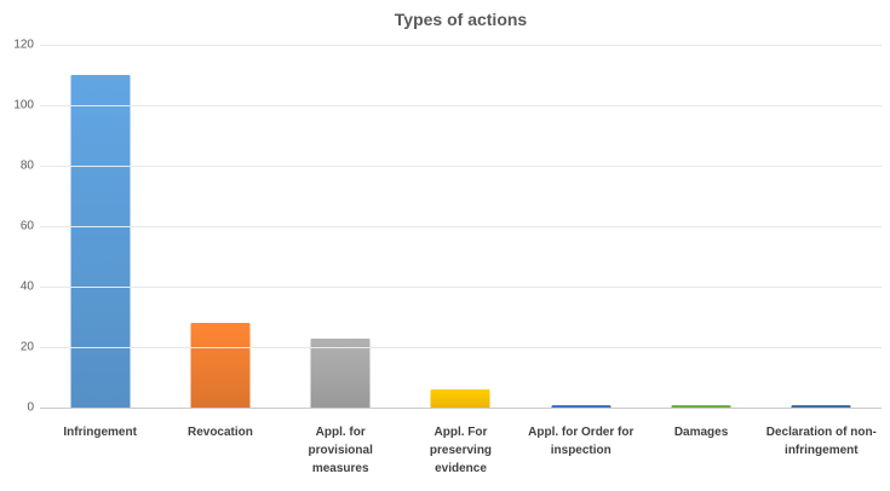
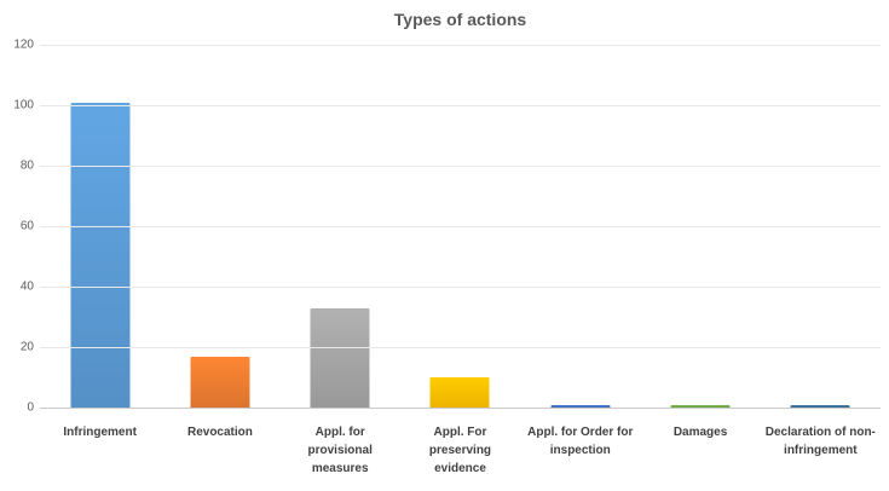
Infringement: 110 -> 101
Revocation: 28 -> 17
Appl. for provisional measures: 23 -> 33
Appl. For preserving evidence: 6 -> 10
